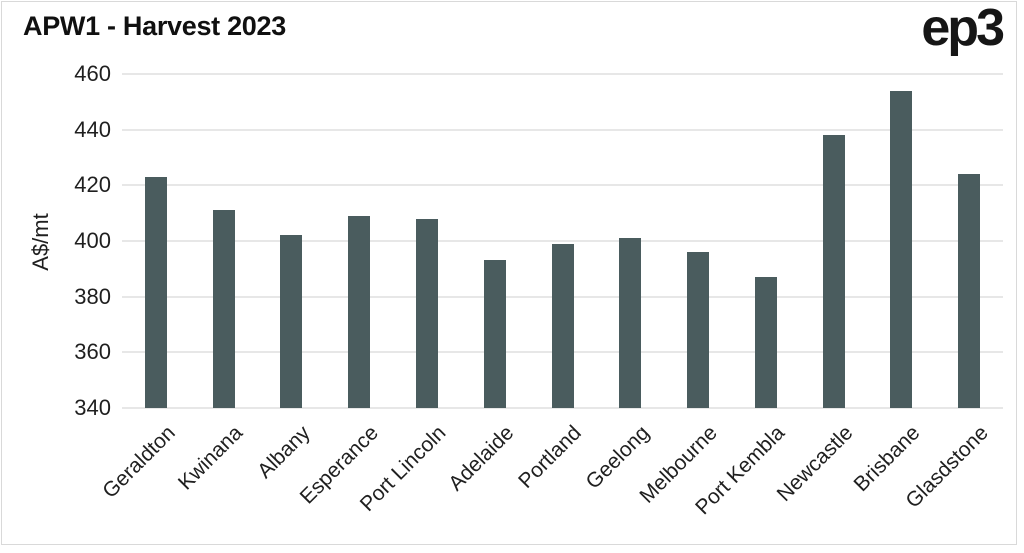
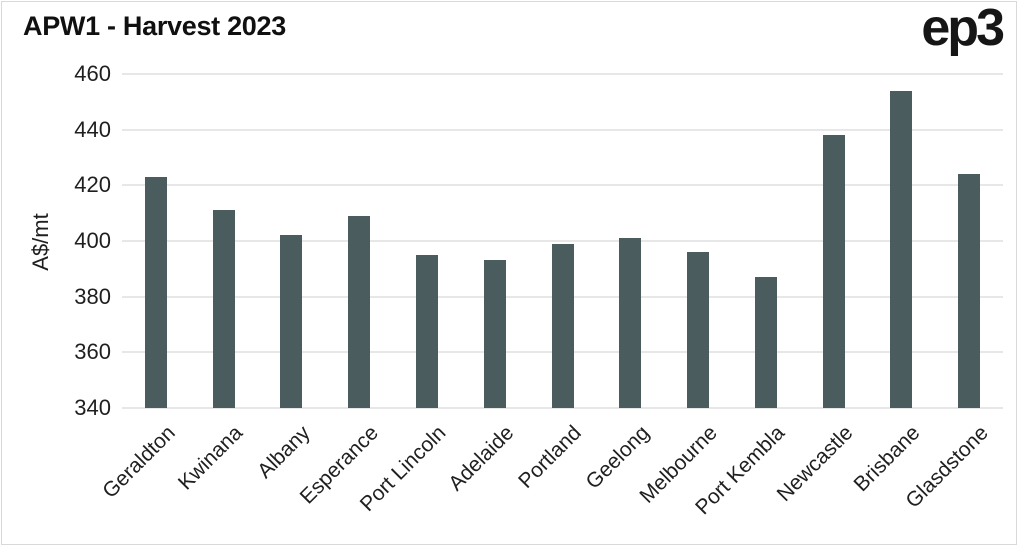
Port Lincoln: 408 -> 395
